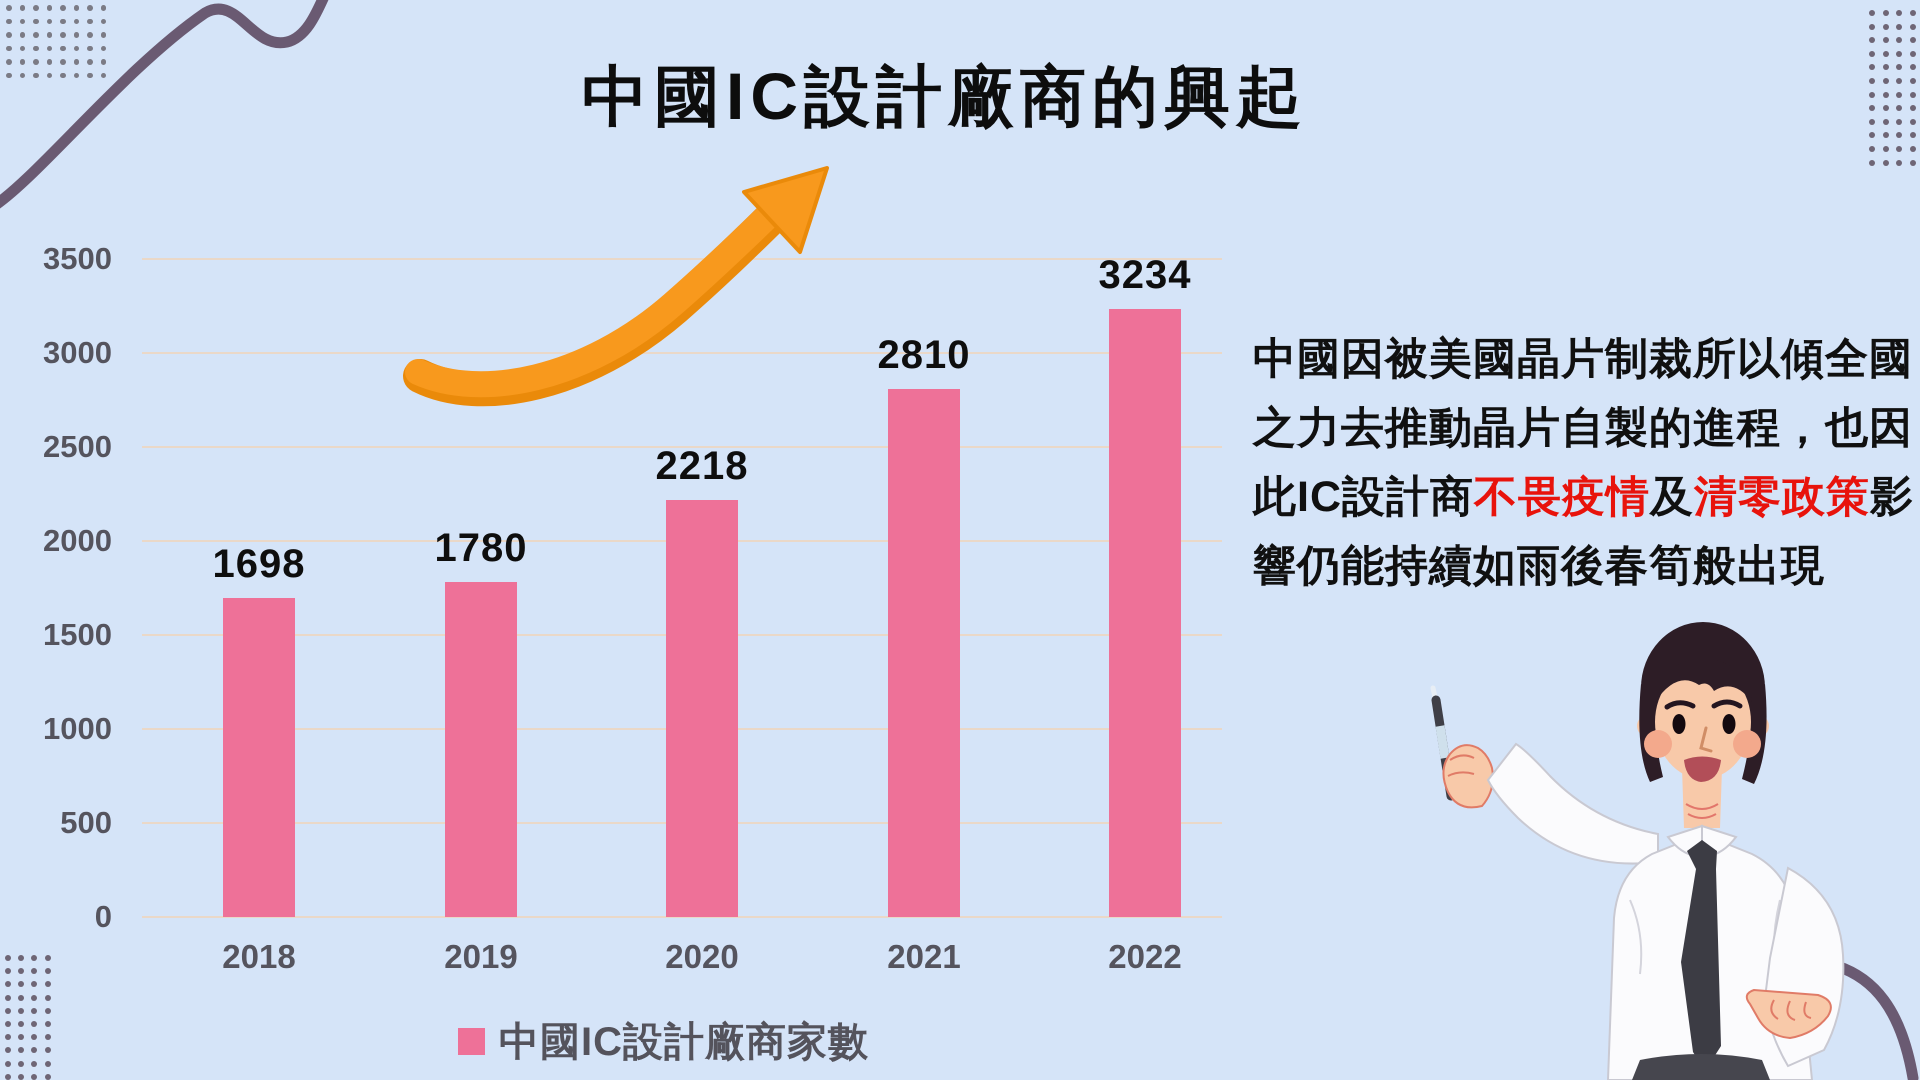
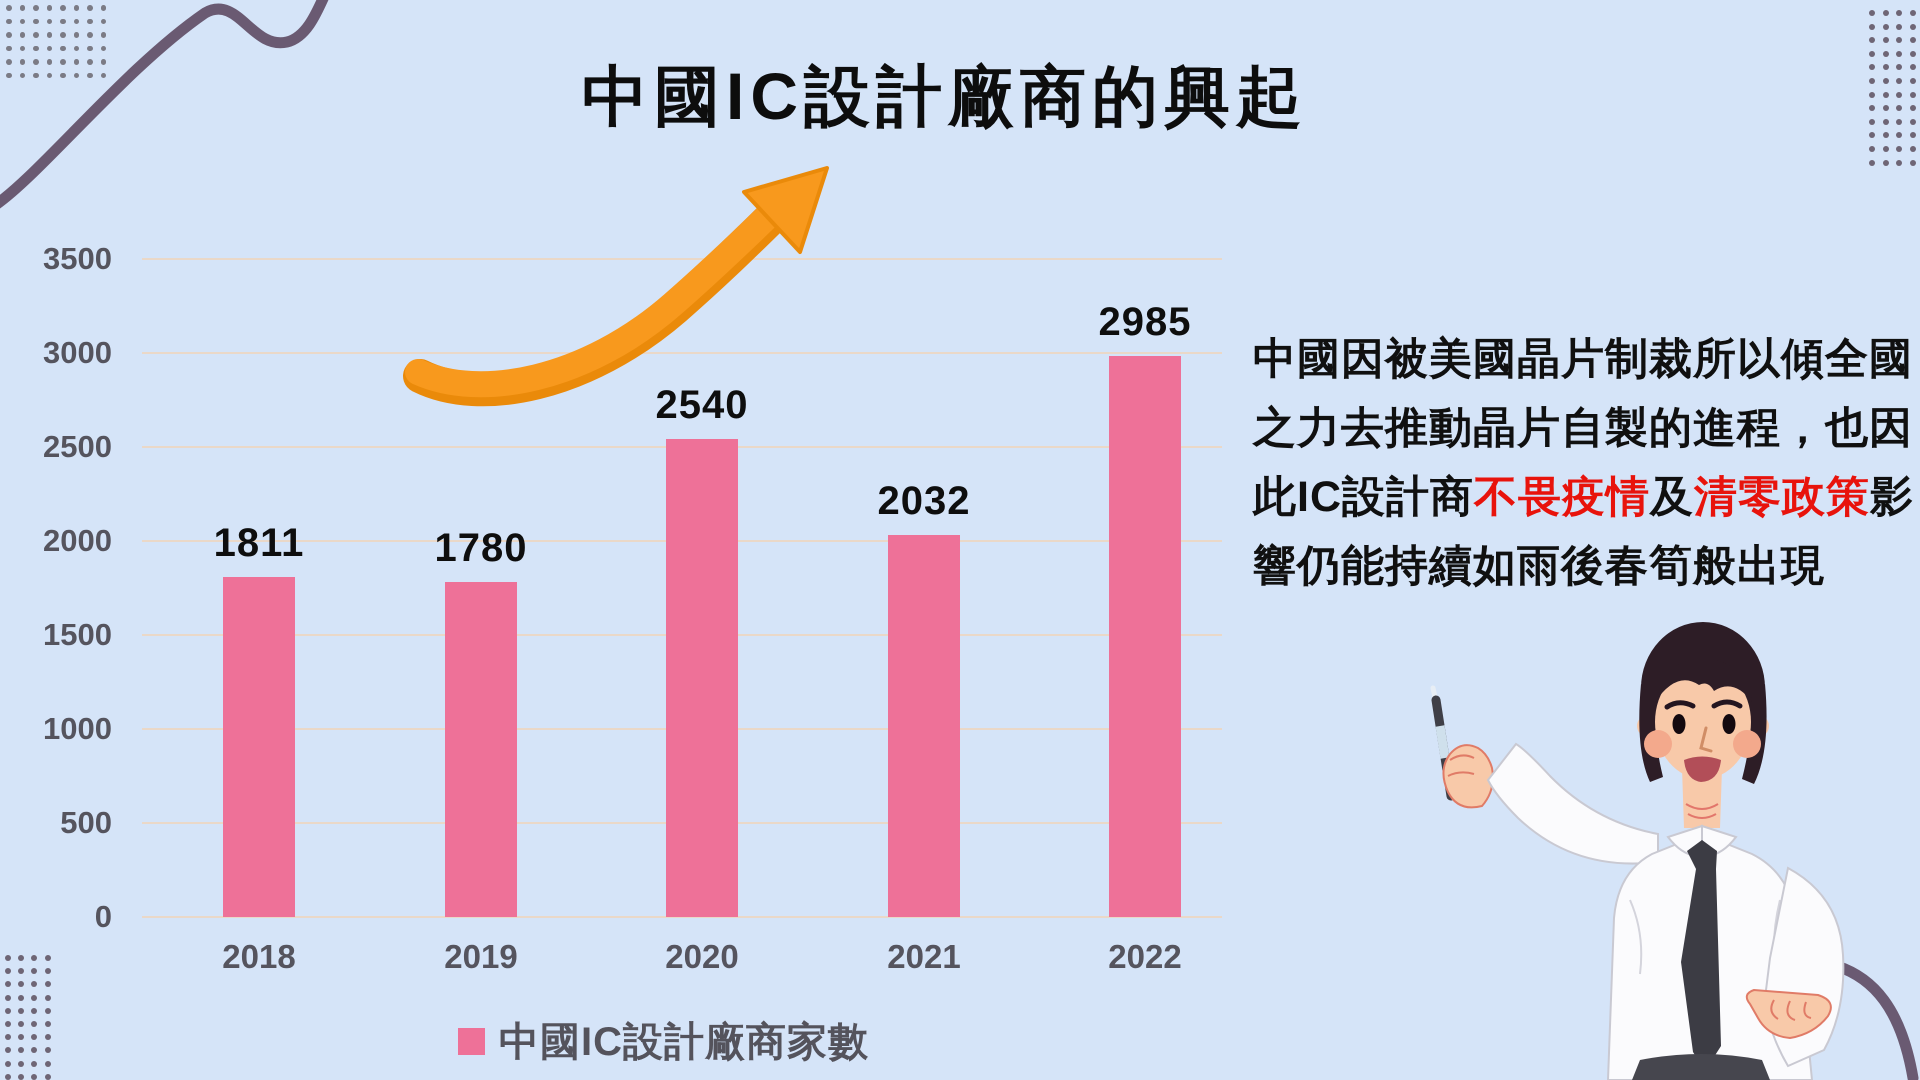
2018: 1698 -> 1811
2020: 2218 -> 2540
2021: 2810 -> 2032
2022: 3234 -> 2985
